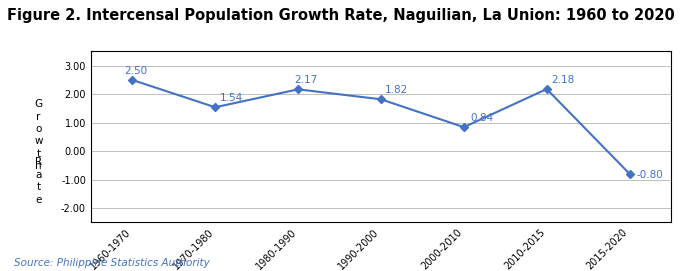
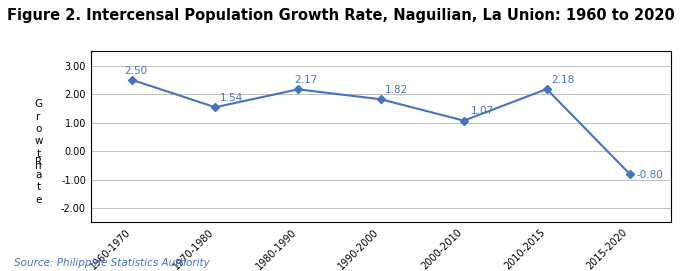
2000-2010: 0.84 -> 1.07
